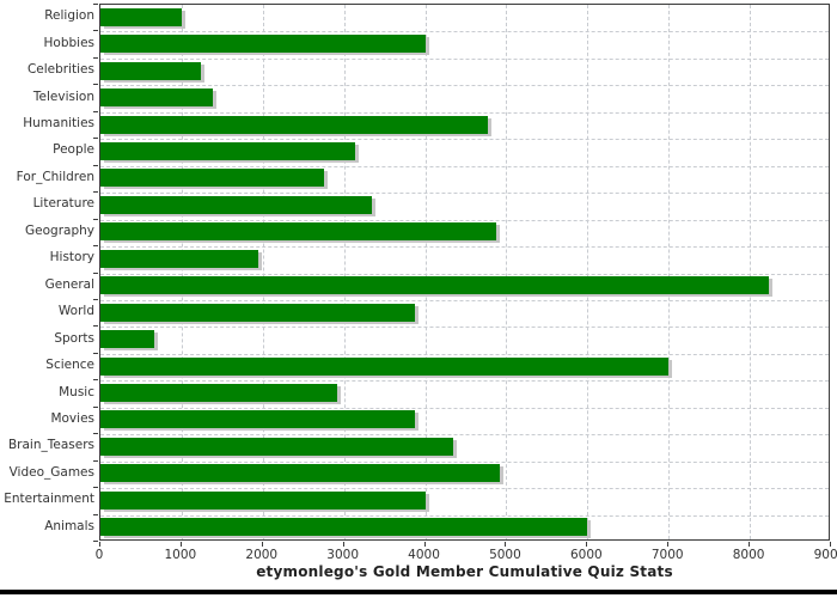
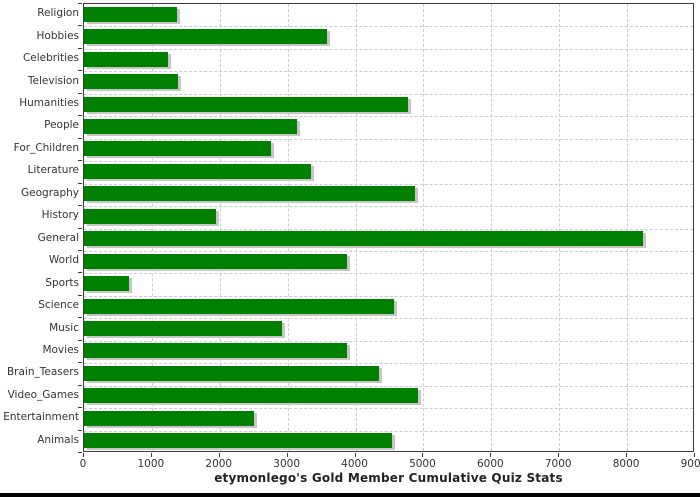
Religion: 1000 -> 1400
Hobbies: 4000 -> 3600
Science: 7000 -> 4600
Entertainment: 4000 -> 2500
Animals: 6000 -> 4500
